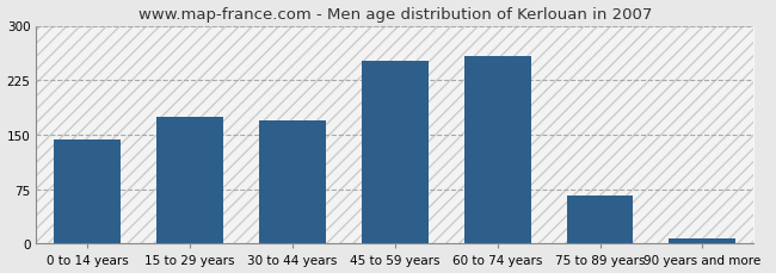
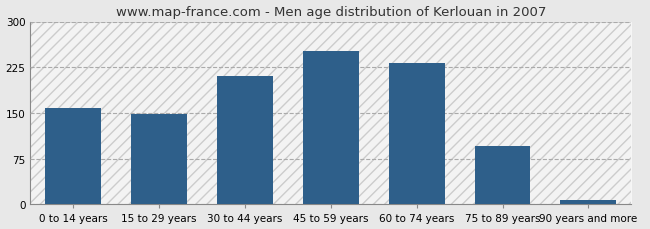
0 to 14 years: 144 -> 158
15 to 29 years: 174 -> 149
30 to 44 years: 170 -> 210
60 to 74 years: 258 -> 232
75 to 89 years: 66 -> 96
